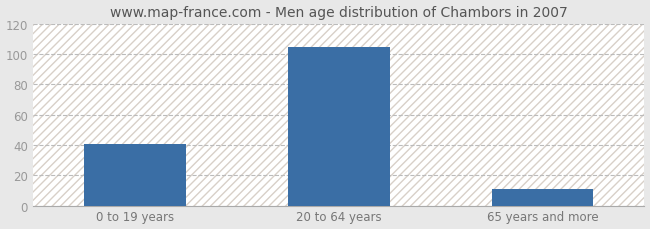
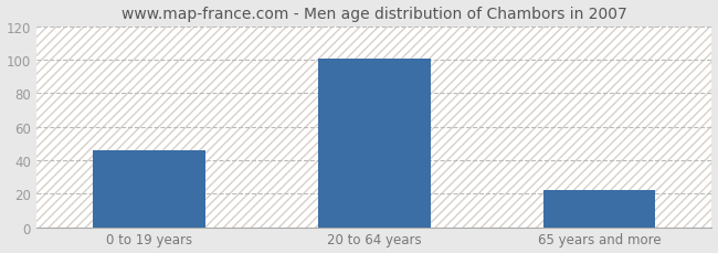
0 to 19 years: 41 -> 46
20 to 64 years: 105 -> 101
65 years and more: 11 -> 22
